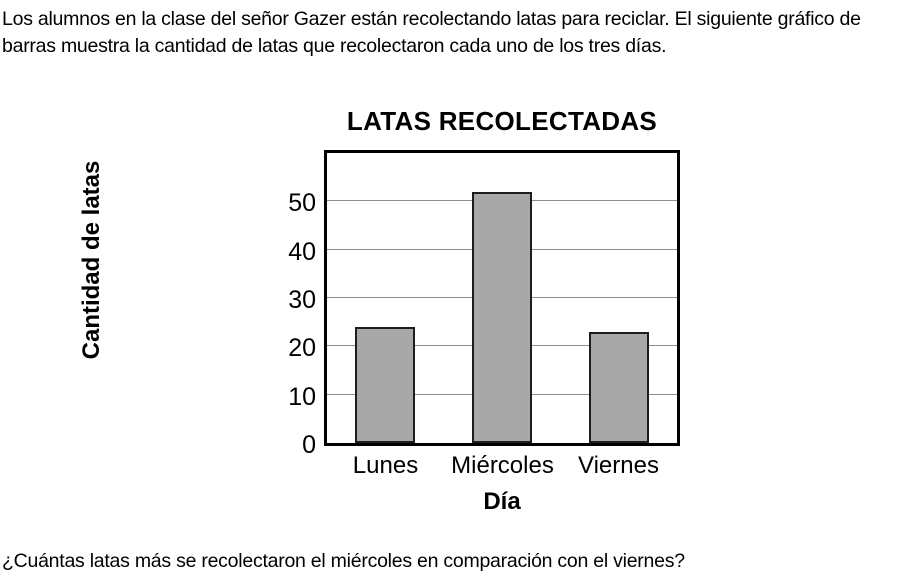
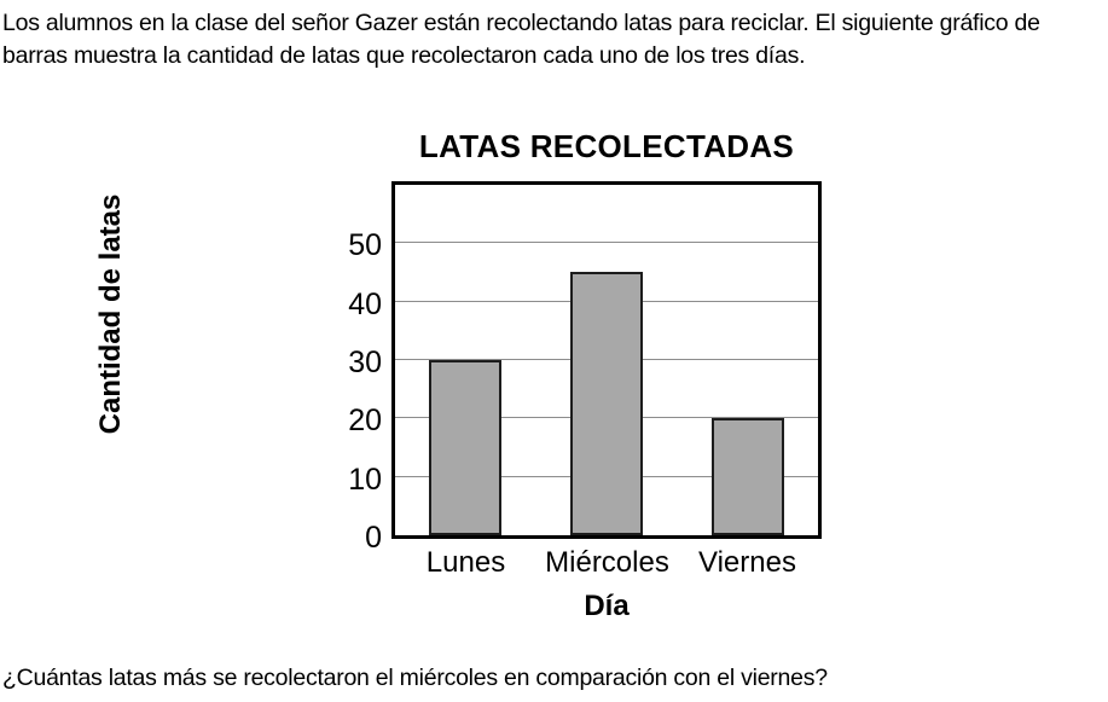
Lunes: 24 -> 30
Miércoles: 52 -> 45
Viernes: 23 -> 20
